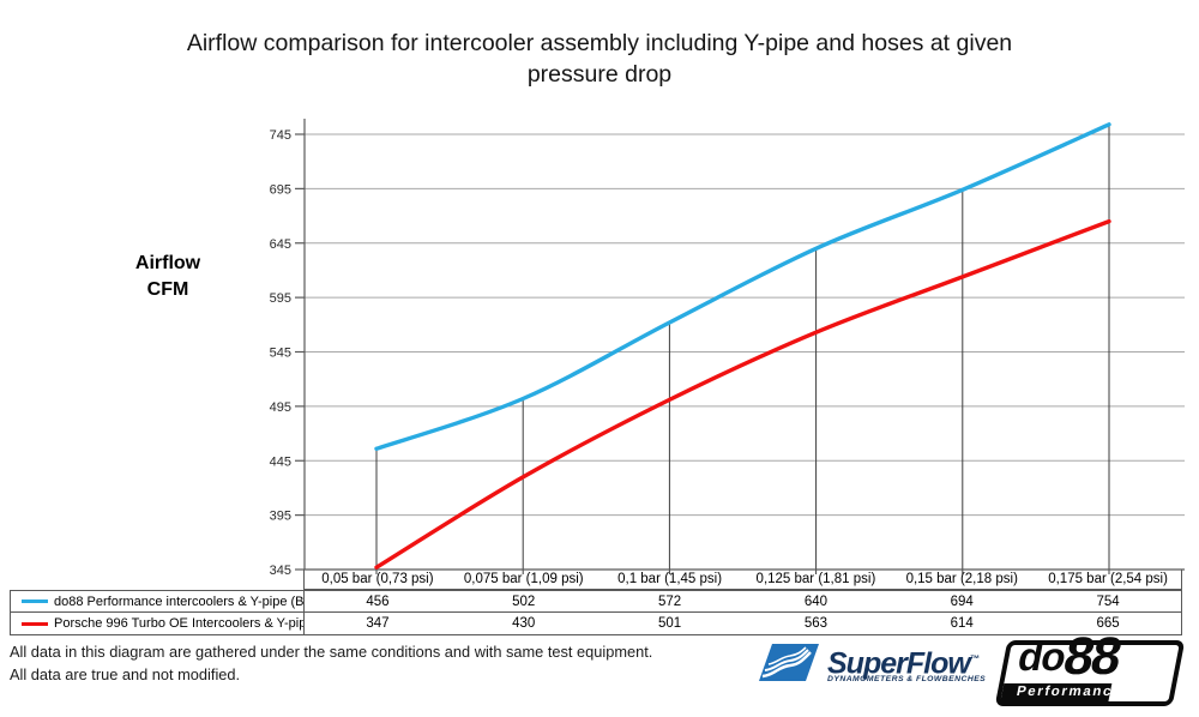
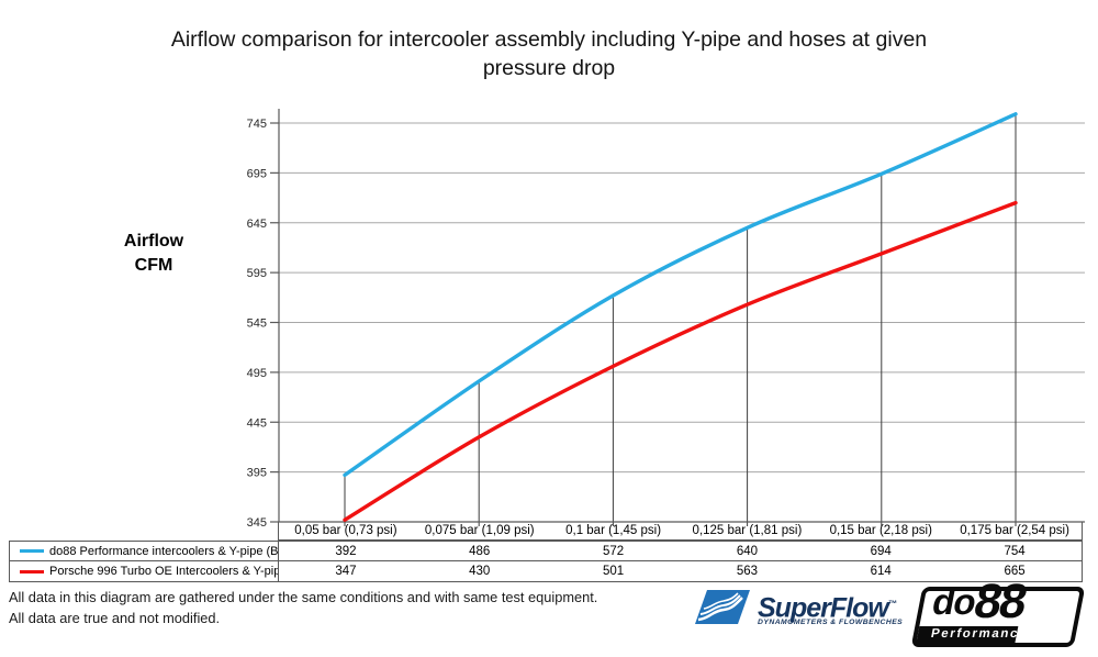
do88 Performance intercoolers & Y-pipe (BIG-360)/0,05 bar (0,73 psi): 456 -> 392
do88 Performance intercoolers & Y-pipe (BIG-360)/0,075 bar (1,09 psi): 502 -> 486
